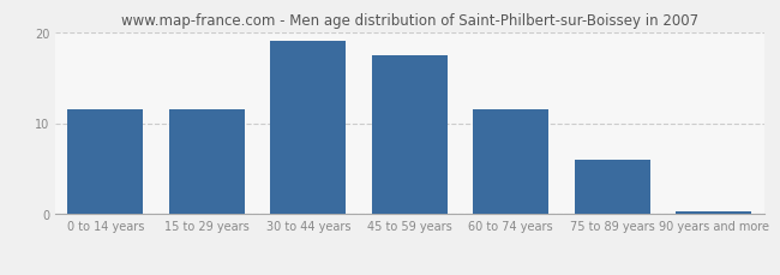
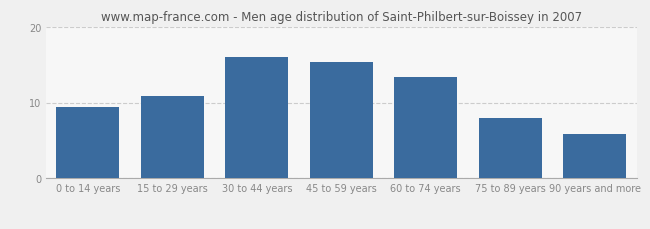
0 to 14 years: 11.5 -> 9.4
15 to 29 years: 11.5 -> 10.8
30 to 44 years: 19.0 -> 16.0
45 to 59 years: 17.5 -> 15.4
60 to 74 years: 11.5 -> 13.4
75 to 89 years: 6.0 -> 8.0
90 years and more: 0.3 -> 5.8
